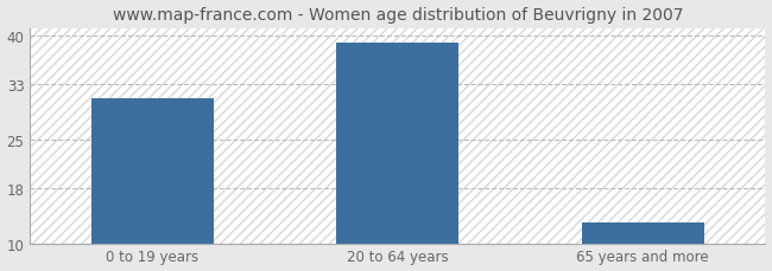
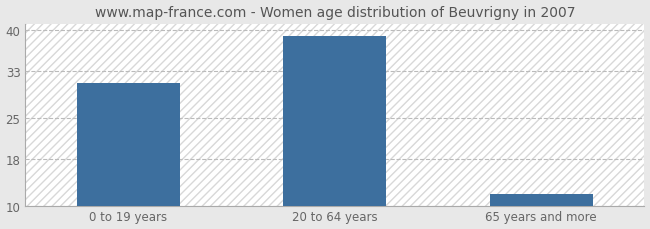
65 years and more: 13 -> 12
